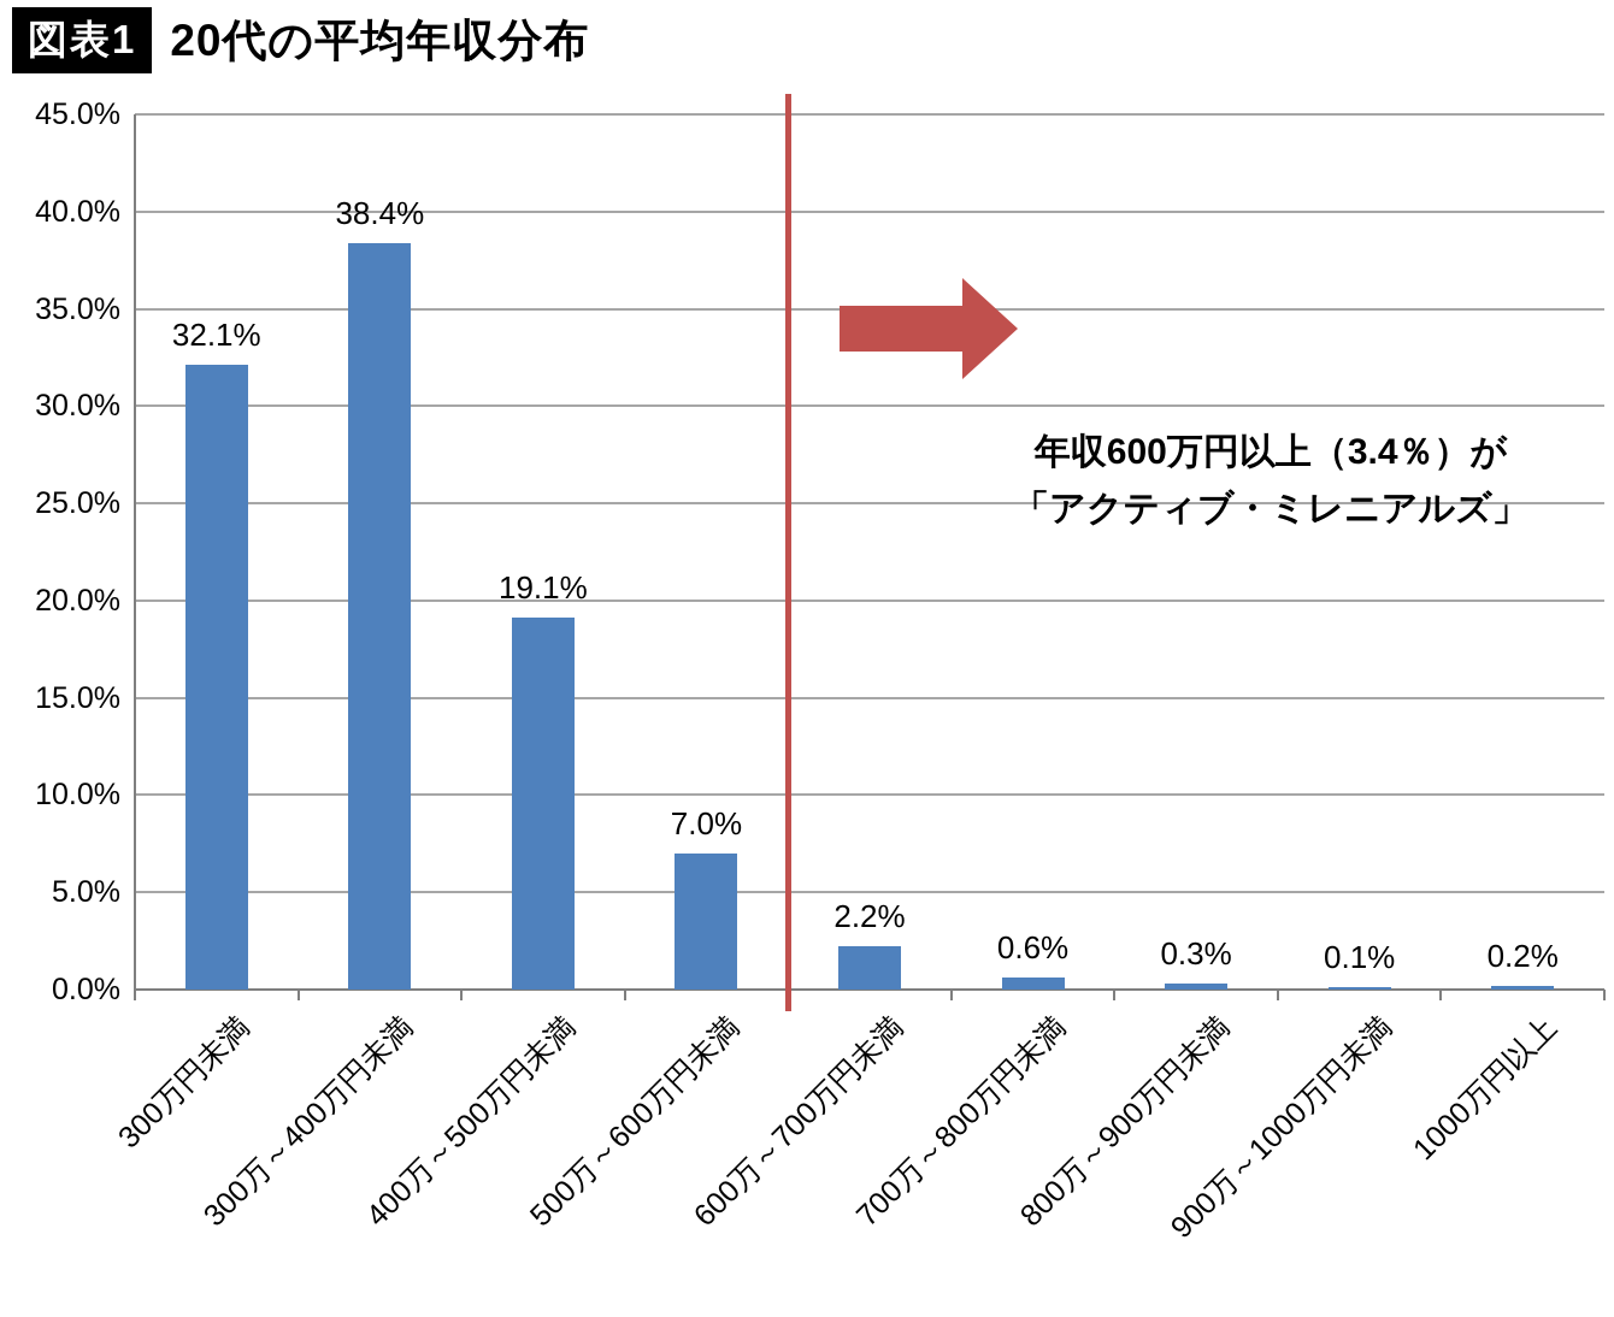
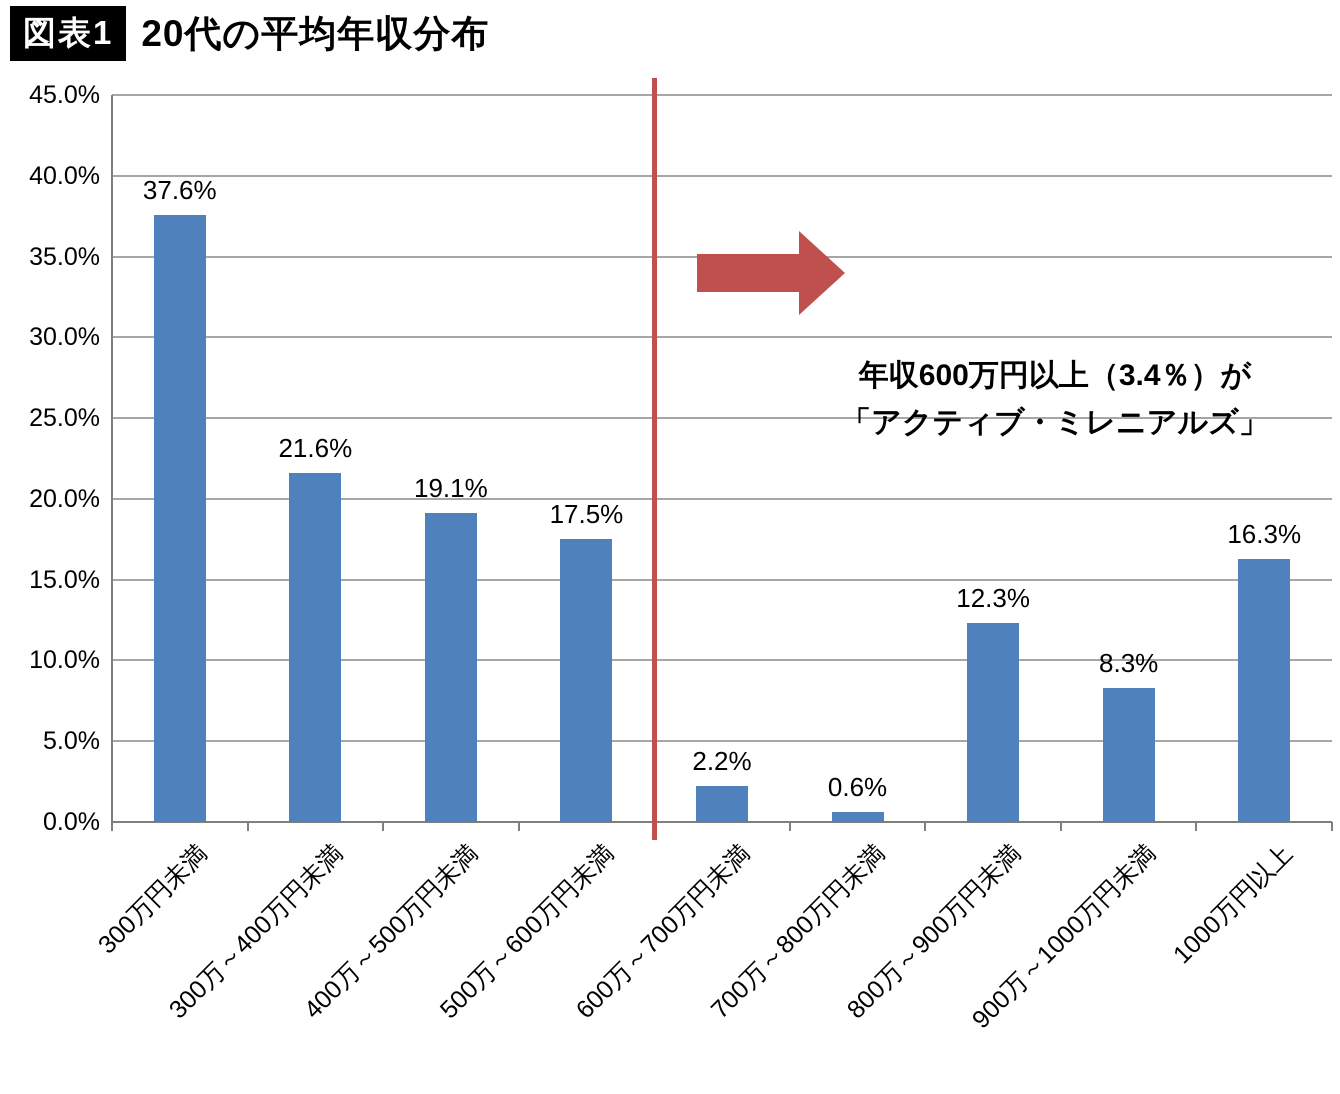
300万円未満: 32.1% -> 37.6%
300万～400万円未満: 38.4% -> 21.6%
500万～600万円未満: 7.0% -> 17.5%
800万～900万円未満: 0.3% -> 12.3%
900万～1000万円未満: 0.1% -> 8.3%
1000万円以上: 0.2% -> 16.3%
